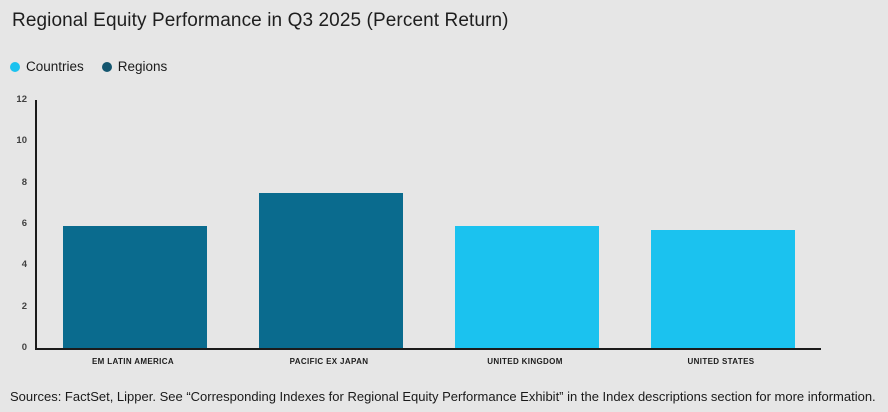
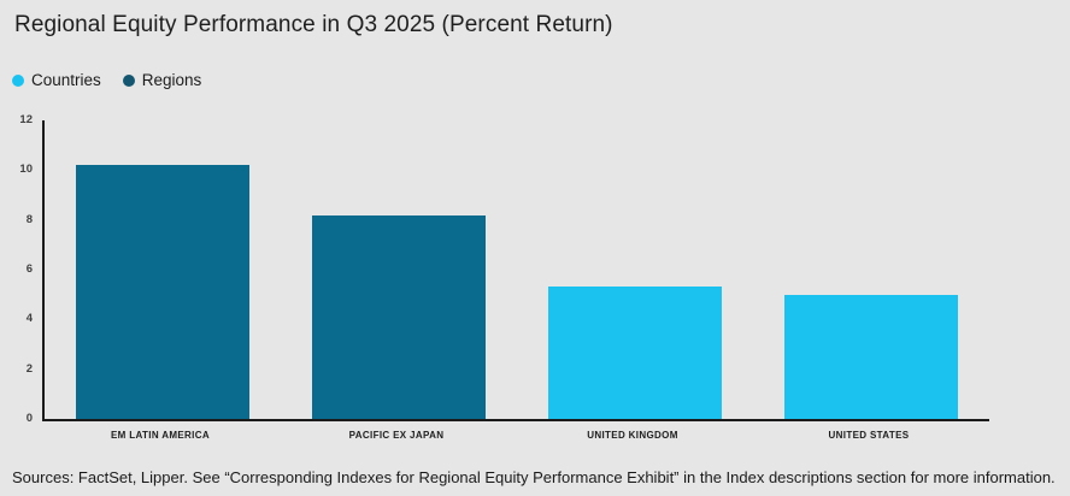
EM LATIN AMERICA: 5.9 -> 10.2
PACIFIC EX JAPAN: 7.5 -> 8.2
UNITED KINGDOM: 5.9 -> 5.3
UNITED STATES: 5.7 -> 5.0
